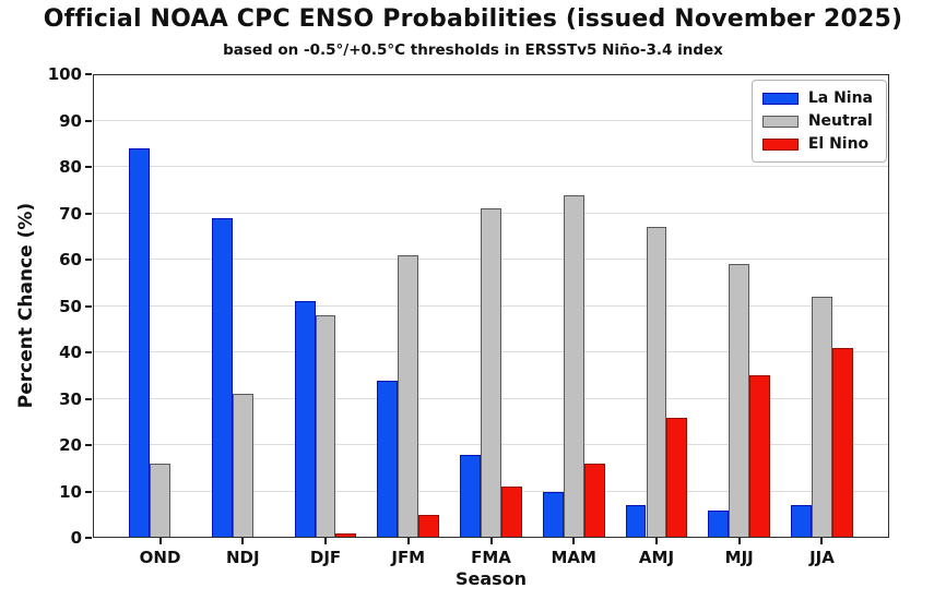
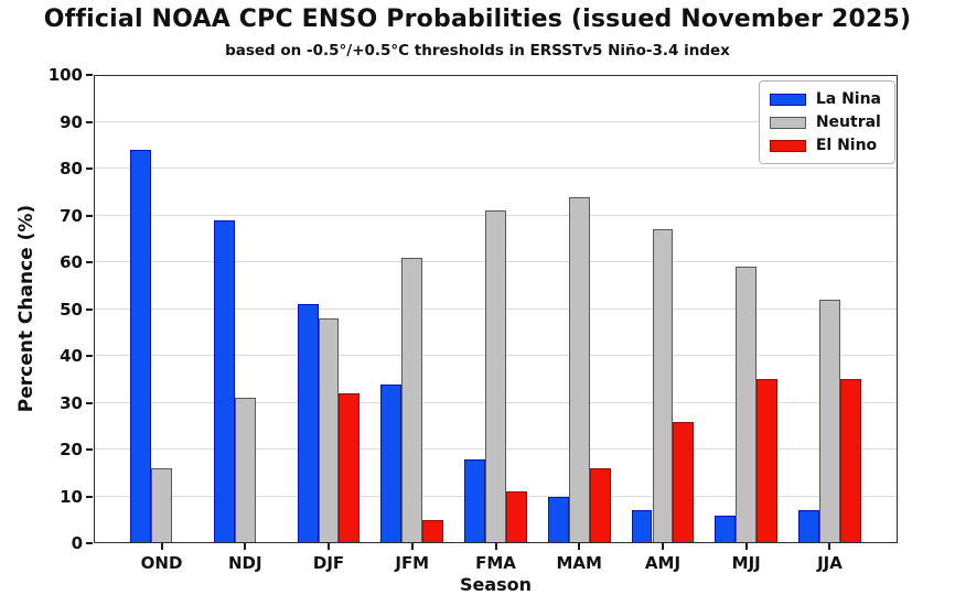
El Nino/DJF: 1 -> 32
El Nino/JJA: 41 -> 35
